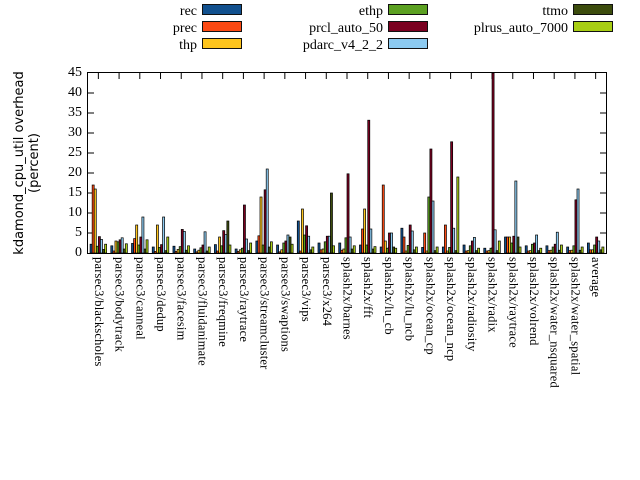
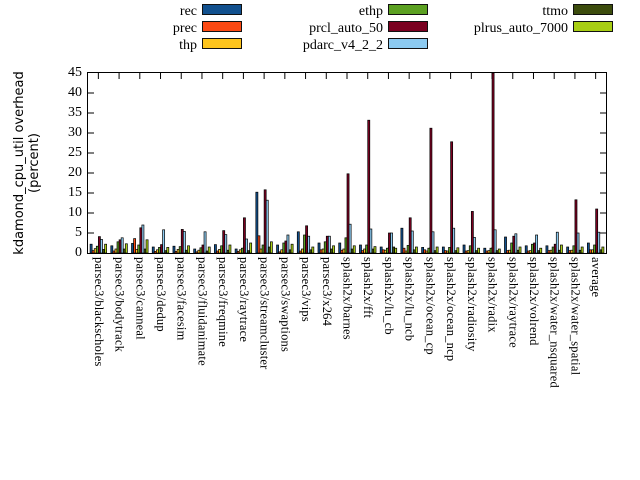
prec/parsec3/blackscholes: 17 -> 1
thp/parsec3/blackscholes: 16 -> 1
thp/parsec3/bodytrack: 3 -> 1
thp/parsec3/canneal: 7 -> 1
prcl_auto_50/parsec3/canneal: 4 -> 6
pdarc_v4_2_2/parsec3/canneal: 9 -> 7
thp/parsec3/dedup: 7 -> 1
pdarc_v4_2_2/parsec3/dedup: 9 -> 6
plrus_auto_7000/parsec3/dedup: 4 -> 1
thp/parsec3/freqmine: 4 -> 1
ttmo/parsec3/freqmine: 8 -> 1
prcl_auto_50/parsec3/raytrace: 12 -> 9
rec/parsec3/streamcluster: 3 -> 15
thp/parsec3/streamcluster: 14 -> 1
pdarc_v4_2_2/parsec3/streamcluster: 21 -> 13
ttmo/parsec3/swaptions: 4 -> 1
rec/parsec3/vips: 8 -> 5
thp/parsec3/vips: 11 -> 1
ttmo/parsec3/x264: 15 -> 1
pdarc_v4_2_2/splash2x/barnes: 4 -> 7
prec/splash2x/fft: 6 -> 1
thp/splash2x/fft: 11 -> 1
prec/splash2x/lu_cb: 17 -> 1
thp/splash2x/lu_cb: 3 -> 1
prec/splash2x/lu_ncb: 4 -> 1
prcl_auto_50/splash2x/lu_ncb: 7 -> 9
prec/splash2x/ocean_cp: 5 -> 1
ethp/splash2x/ocean_cp: 14 -> 1
prcl_auto_50/splash2x/ocean_cp: 26 -> 31
pdarc_v4_2_2/splash2x/ocean_cp: 13 -> 5
prec/splash2x/ocean_ncp: 7 -> 1
plrus_auto_7000/splash2x/ocean_ncp: 19 -> 1
prcl_auto_50/splash2x/radiosity: 3 -> 10
plrus_auto_7000/splash2x/radix: 3 -> 1
prec/splash2x/raytrace: 4 -> 1
thp/splash2x/raytrace: 4 -> 1
pdarc_v4_2_2/splash2x/raytrace: 18 -> 5
ttmo/splash2x/raytrace: 4 -> 1
pdarc_v4_2_2/splash2x/water_spatial: 16 -> 5
prcl_auto_50/average: 4 -> 11
pdarc_v4_2_2/average: 3 -> 5
